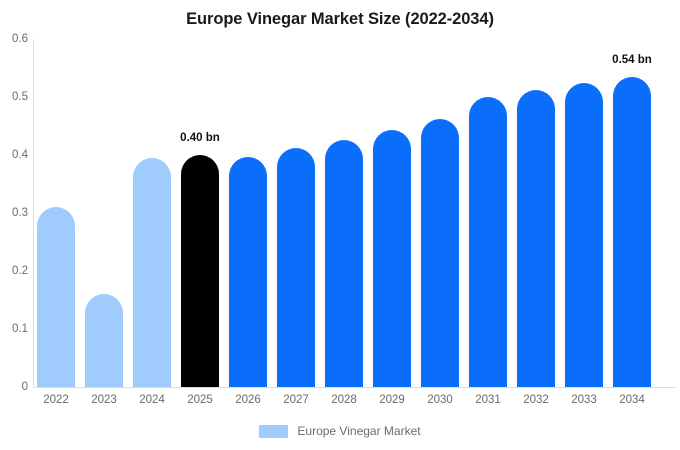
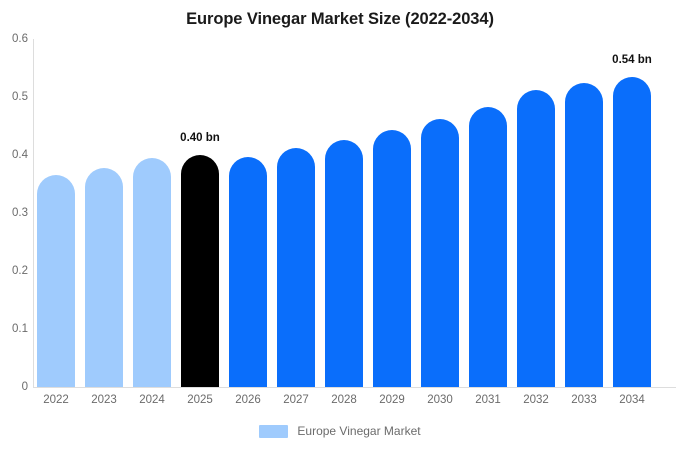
2022: 0.31 -> 0.36
2023: 0.16 -> 0.38
2031: 0.50 -> 0.48
